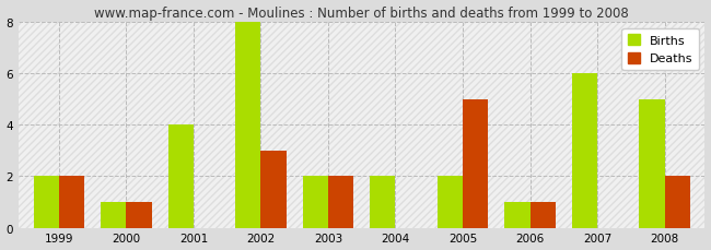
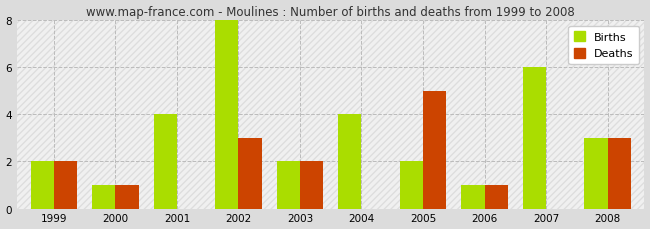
Births/2004: 2 -> 4
Births/2008: 5 -> 3
Deaths/2008: 2 -> 3
